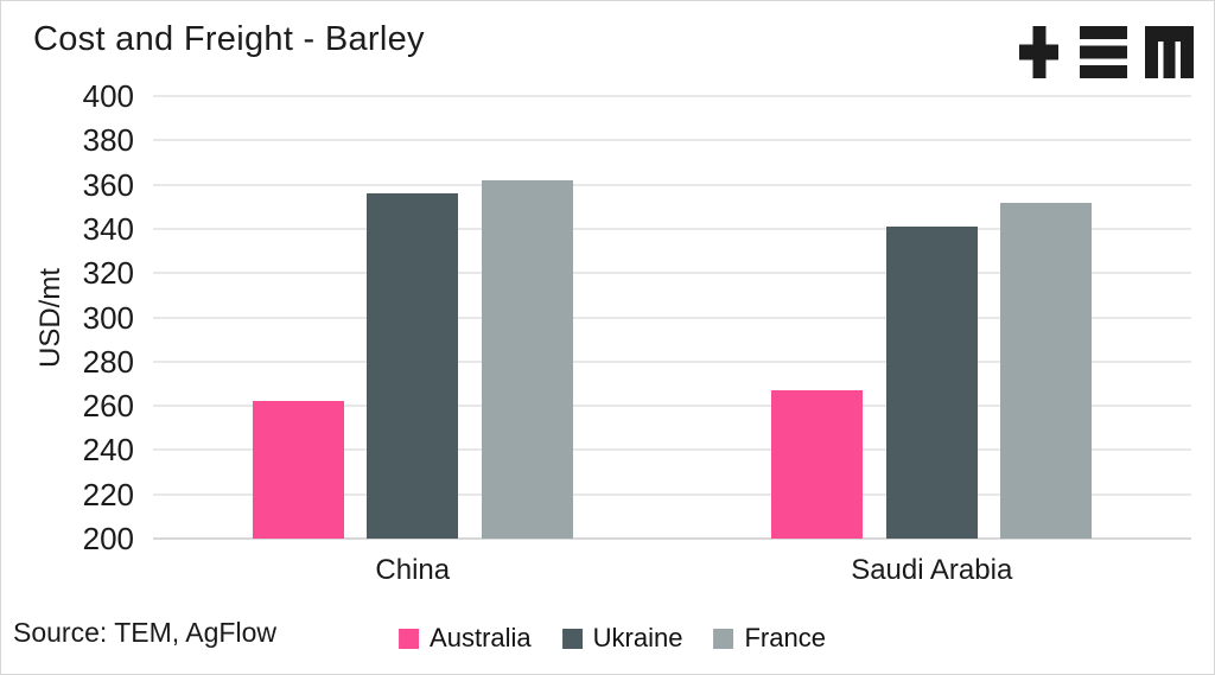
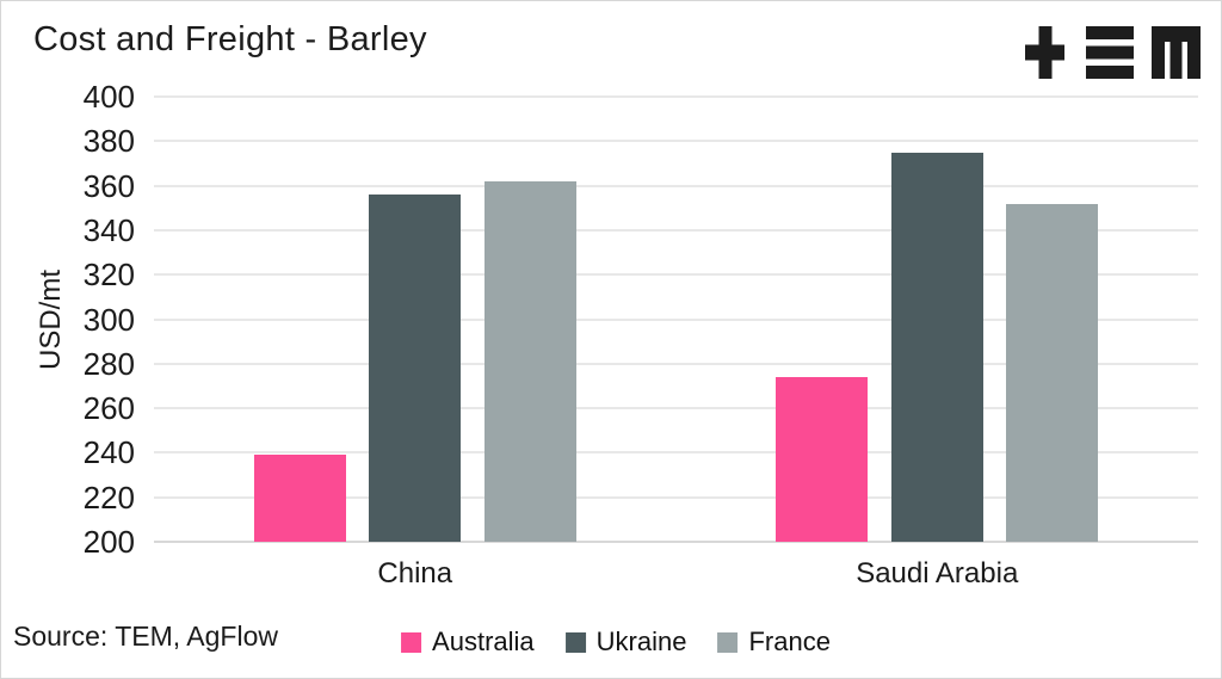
Australia/China: 262 -> 239
Australia/Saudi Arabia: 267 -> 274
Ukraine/Saudi Arabia: 341 -> 375
